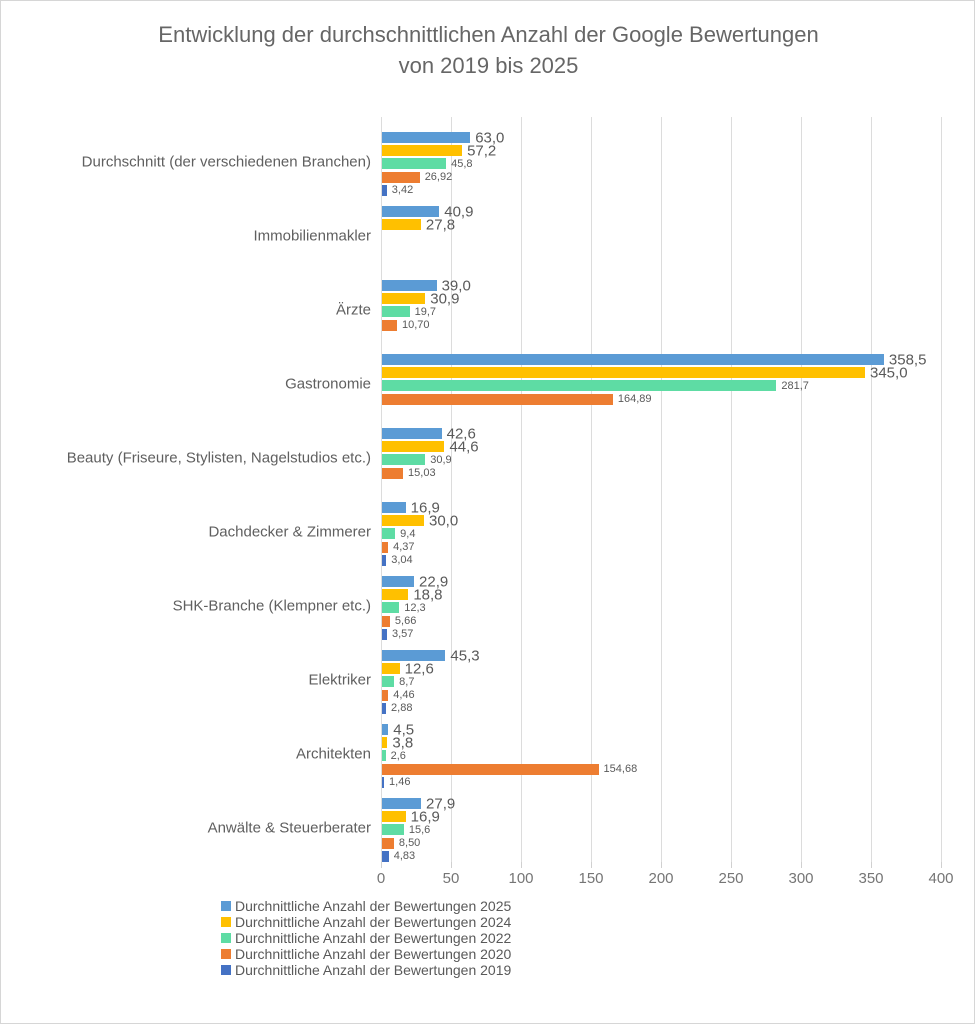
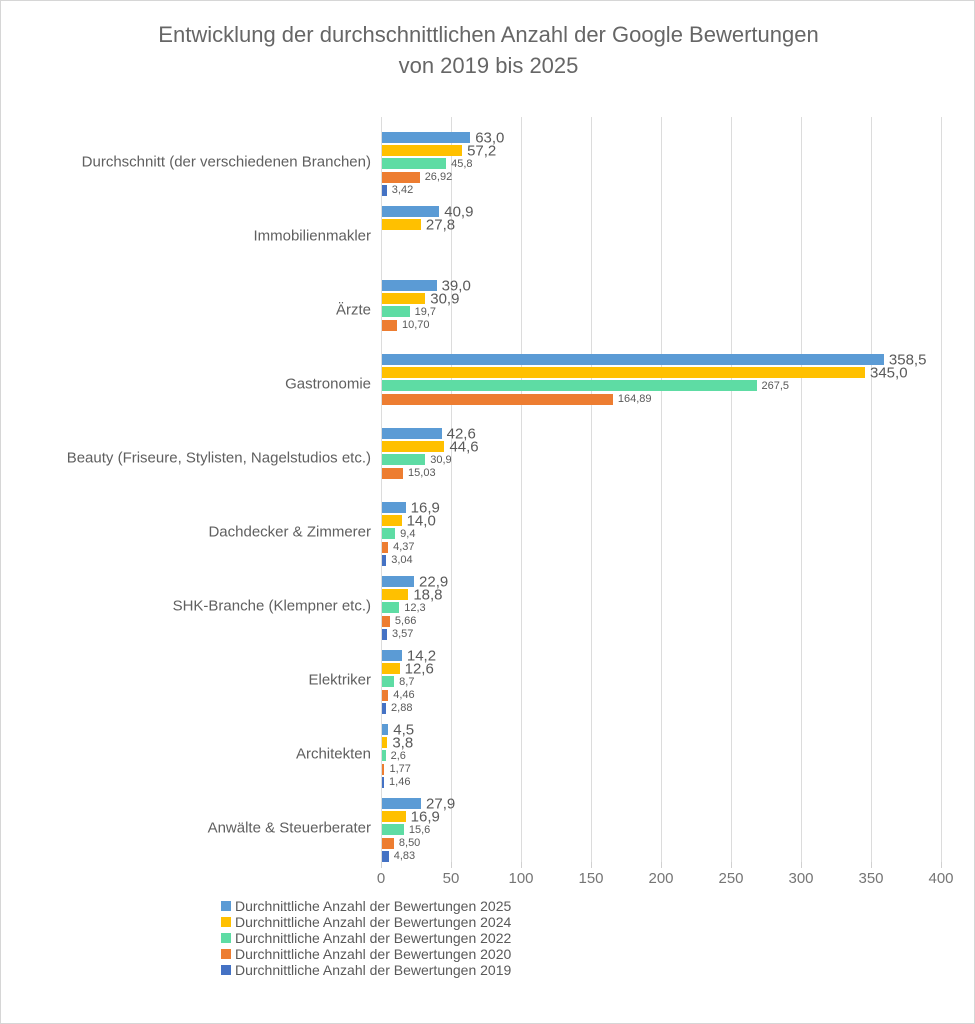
Durchnittliche Anzahl der Bewertungen 2022/Gastronomie: 281,7 -> 267,5
Durchnittliche Anzahl der Bewertungen 2024/Dachdecker & Zimmerer: 30,0 -> 14,0
Durchnittliche Anzahl der Bewertungen 2025/Elektriker: 45,3 -> 14,2
Durchnittliche Anzahl der Bewertungen 2020/Architekten: 154,68 -> 1,77
